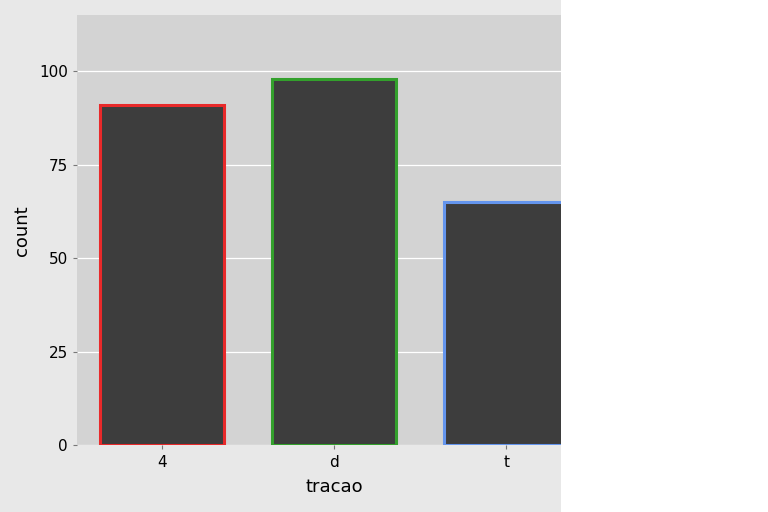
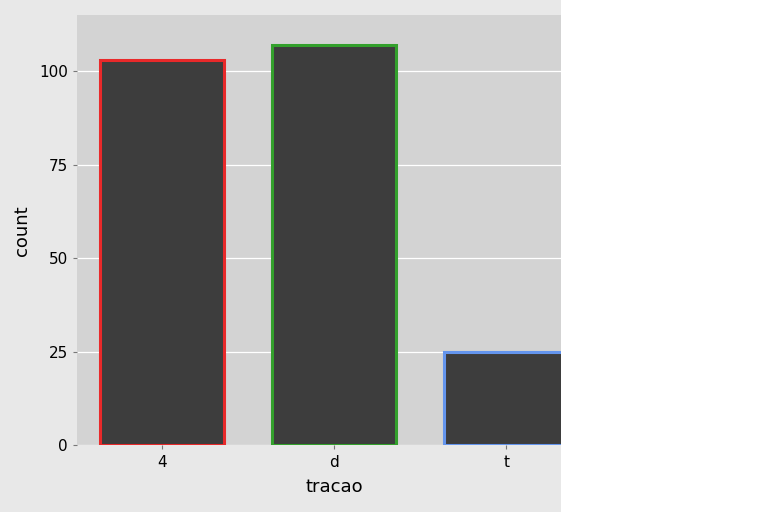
4: 91 -> 103
d: 98 -> 107
t: 65 -> 25
